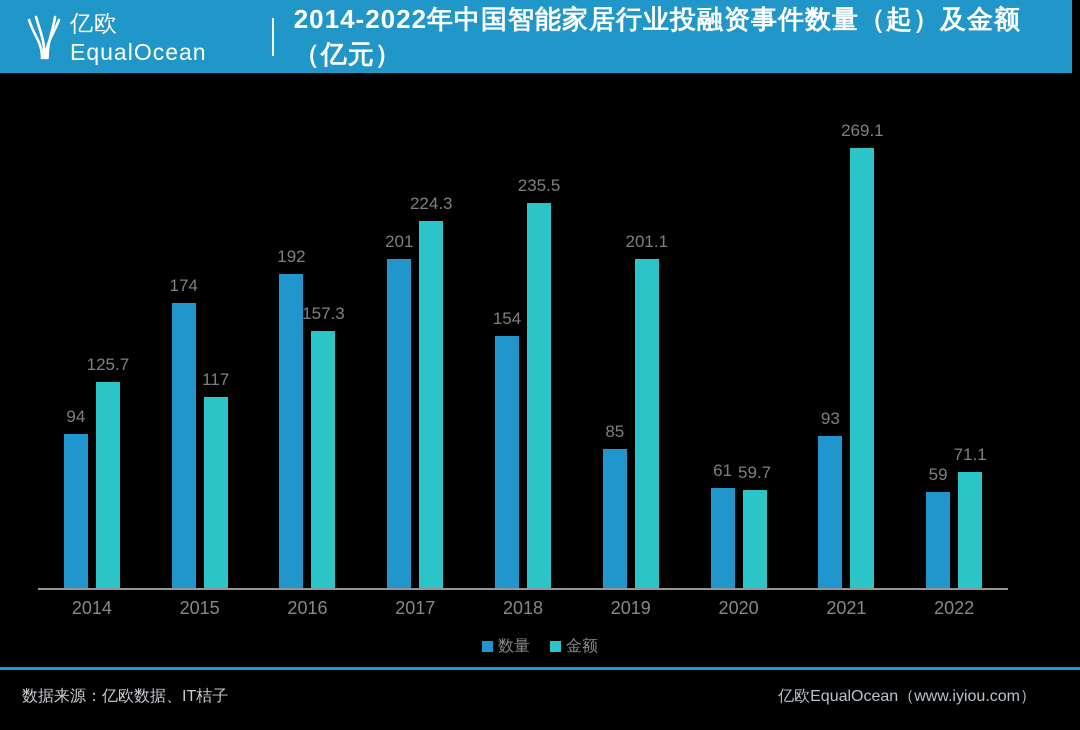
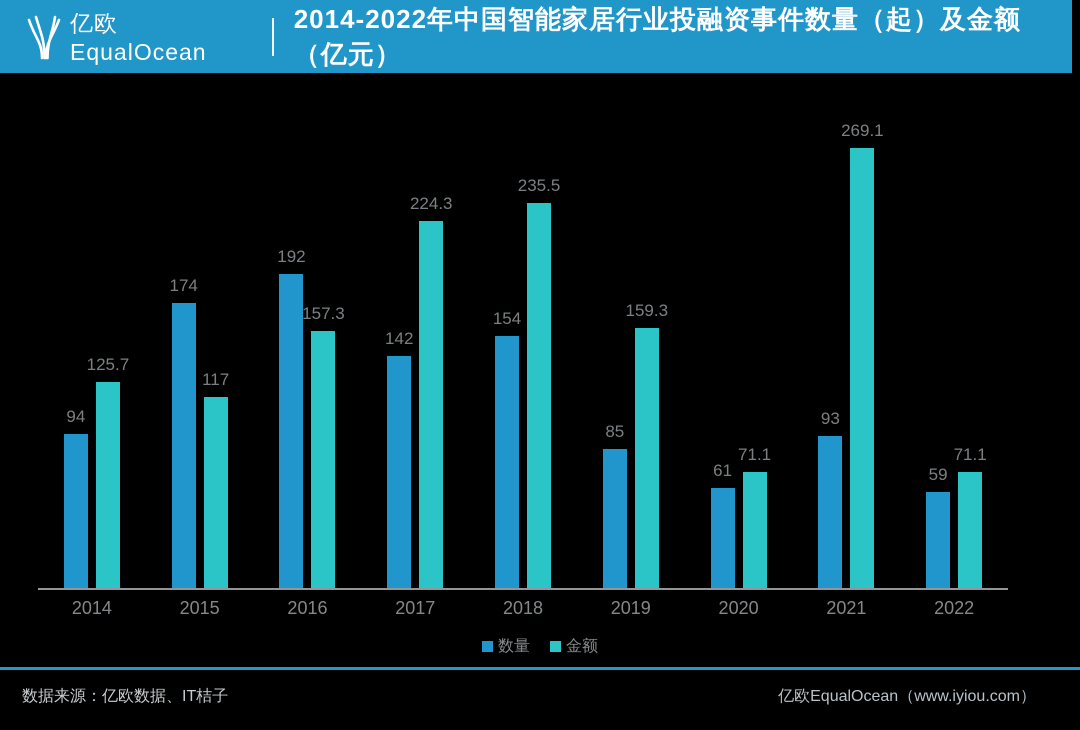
数量/2017: 201 -> 142
金额/2019: 201.1 -> 159.3
金额/2020: 59.7 -> 71.1
